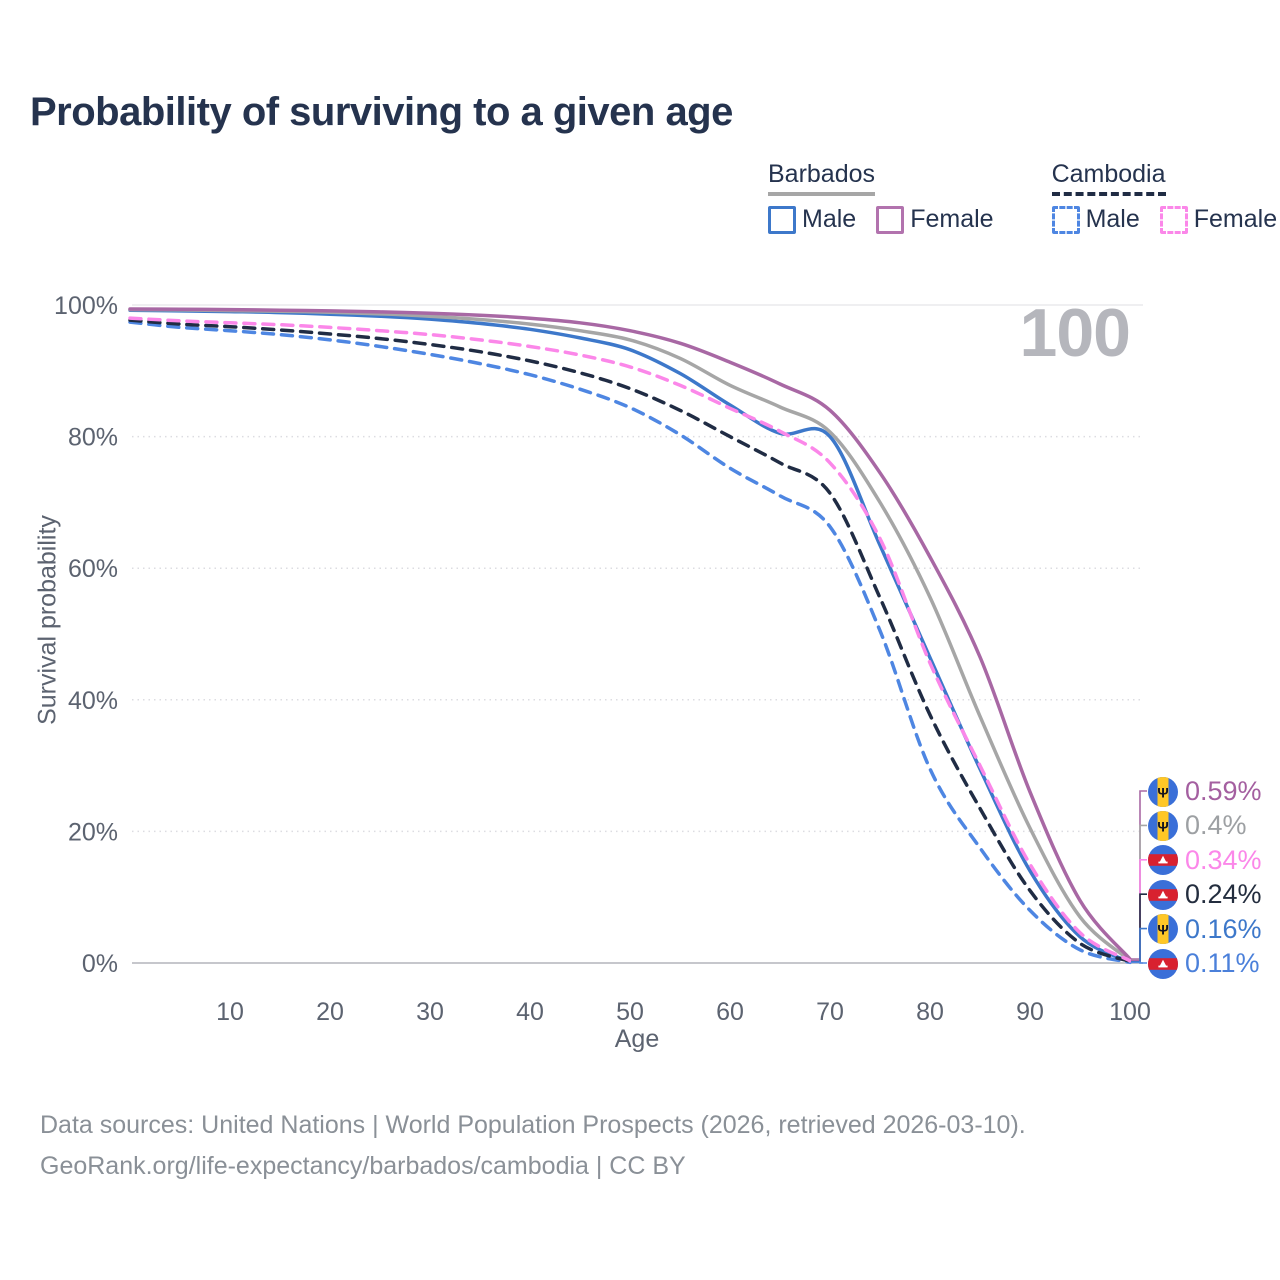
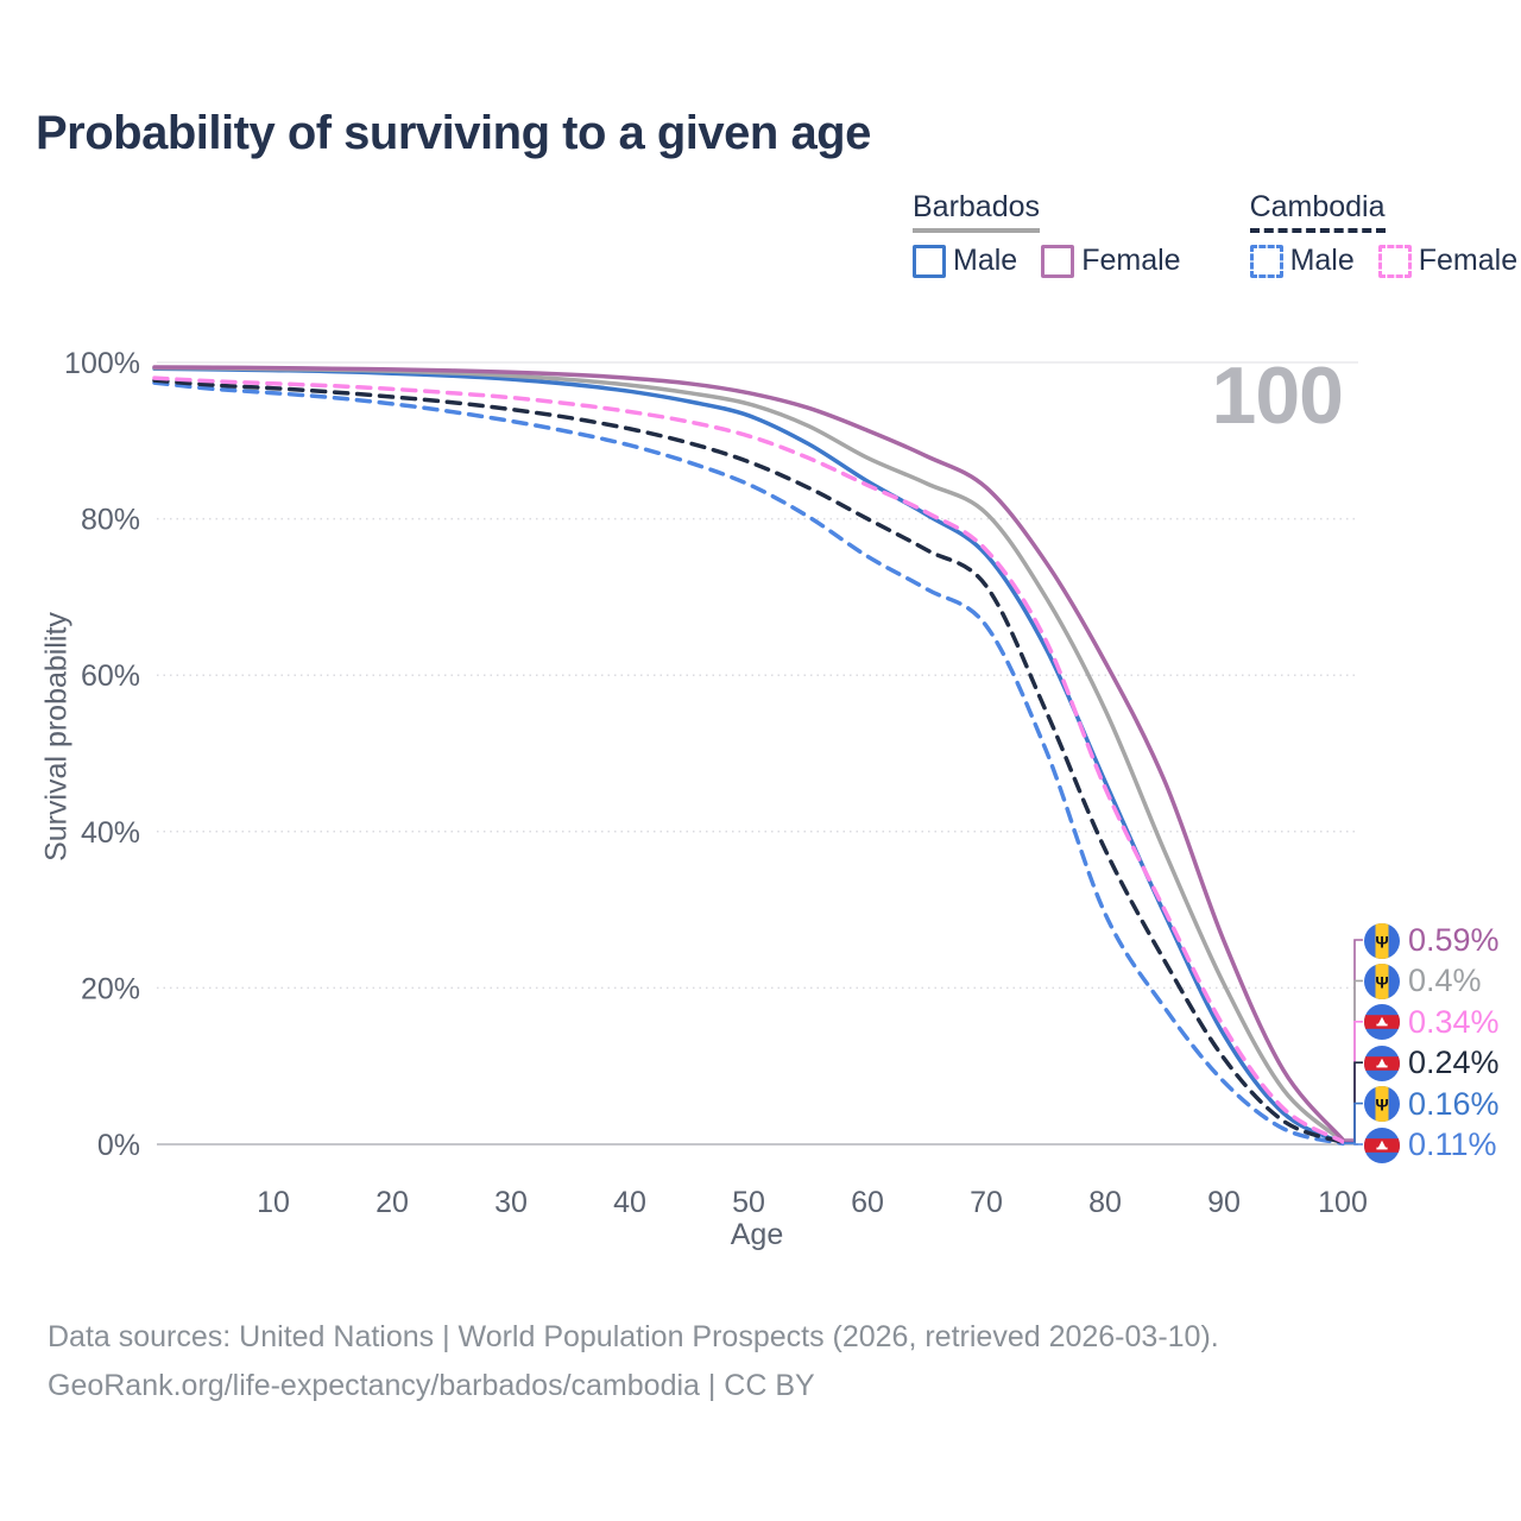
Barbados Male/70: 80% -> 75%
